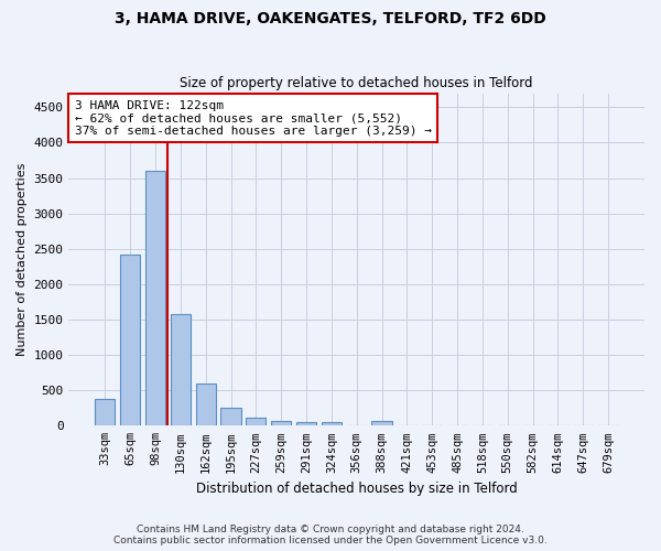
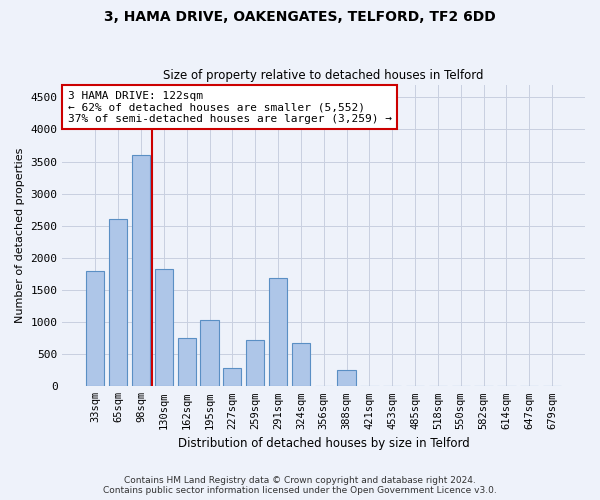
33sqm: 380 -> 1800
65sqm: 2420 -> 2600
130sqm: 1580 -> 1820
162sqm: 590 -> 760
195sqm: 250 -> 1040
227sqm: 120 -> 280
259sqm: 70 -> 720
291sqm: 50 -> 1680
324sqm: 50 -> 680
388sqm: 60 -> 260
